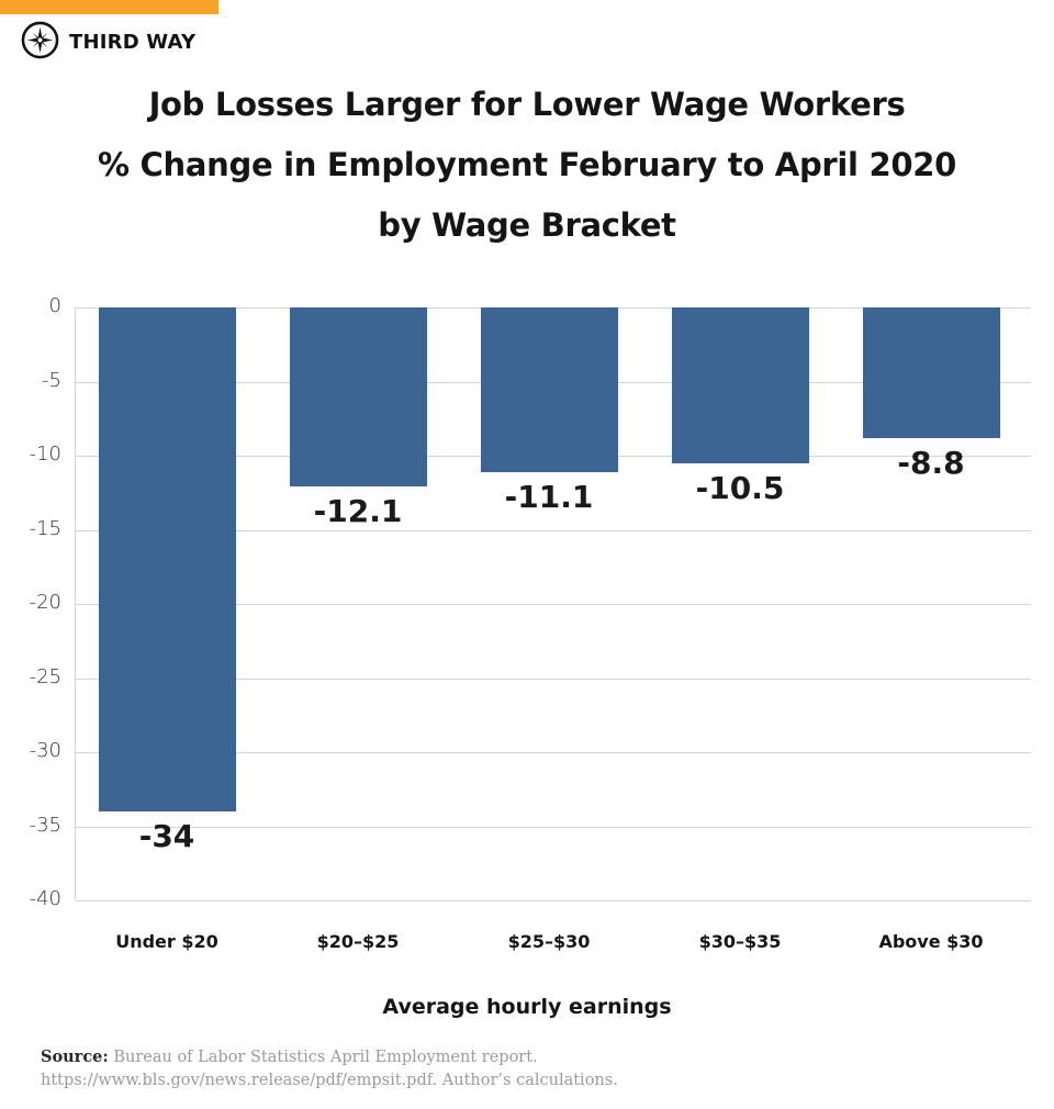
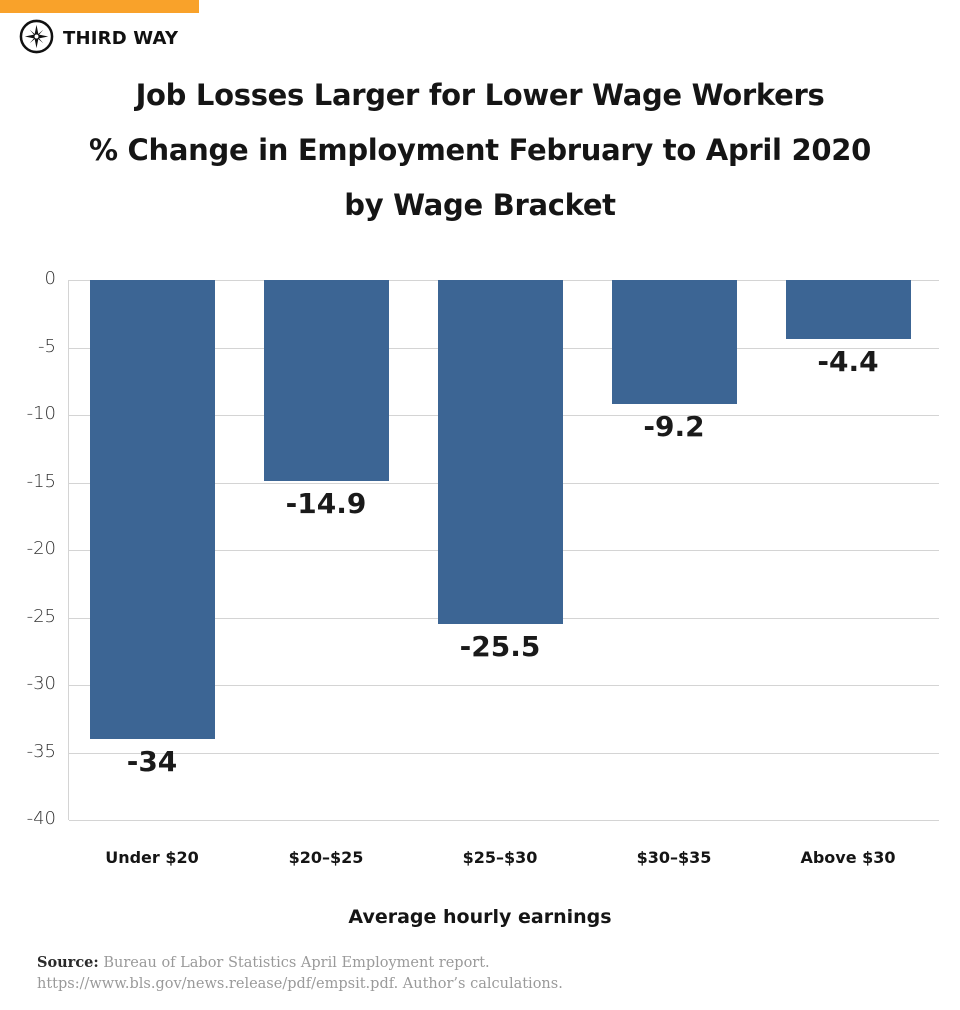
$20–$25: -12.1 -> -14.9
$25–$30: -11.1 -> -25.5
$30–$35: -10.5 -> -9.2
Above $30: -8.8 -> -4.4
